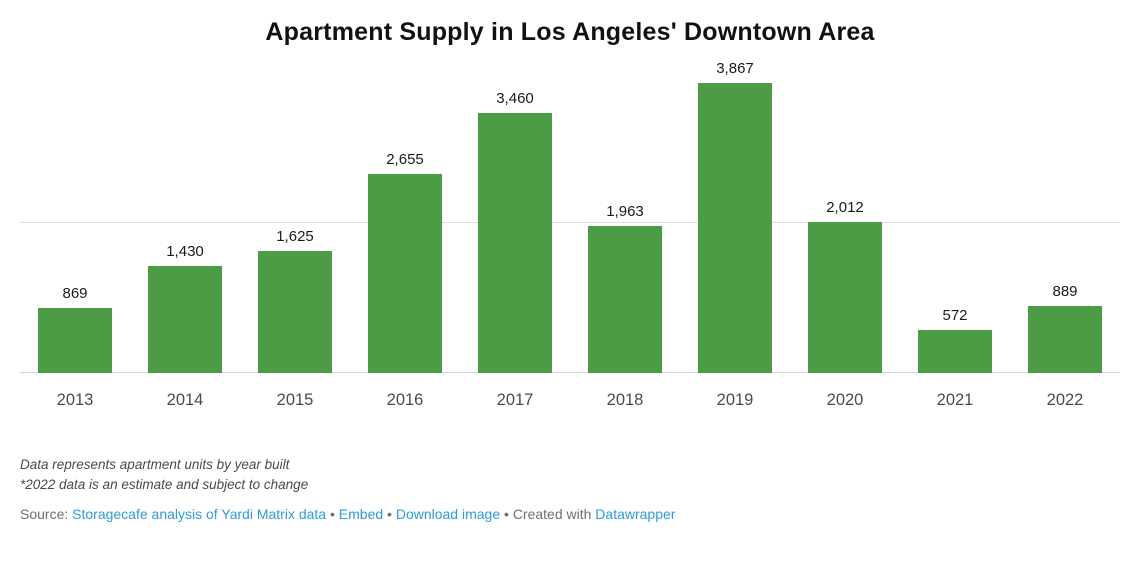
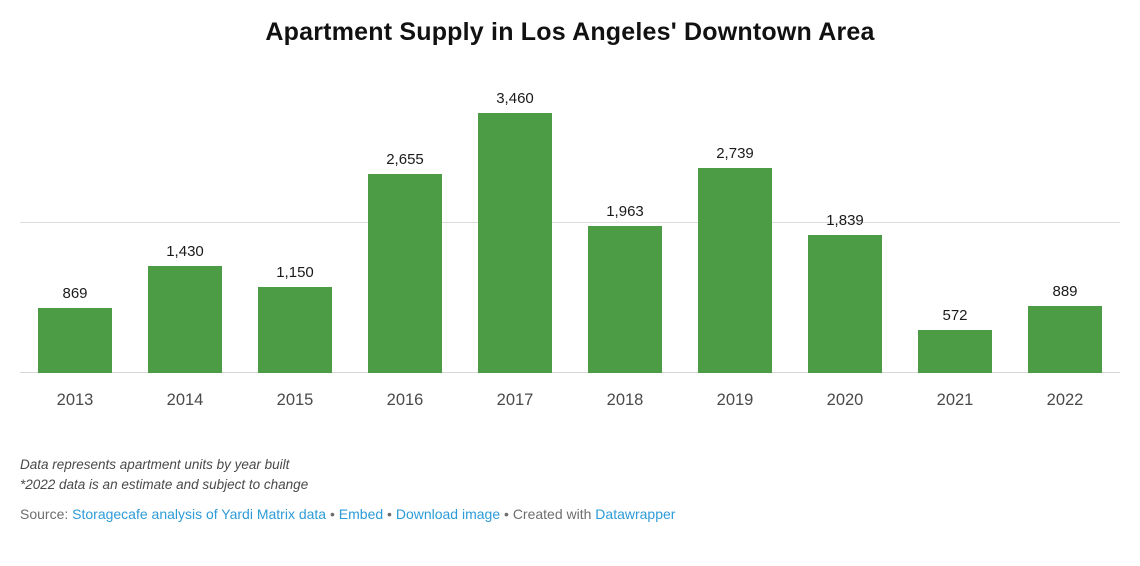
2015: 1,625 -> 1,150
2019: 3,867 -> 2,739
2020: 2,012 -> 1,839
